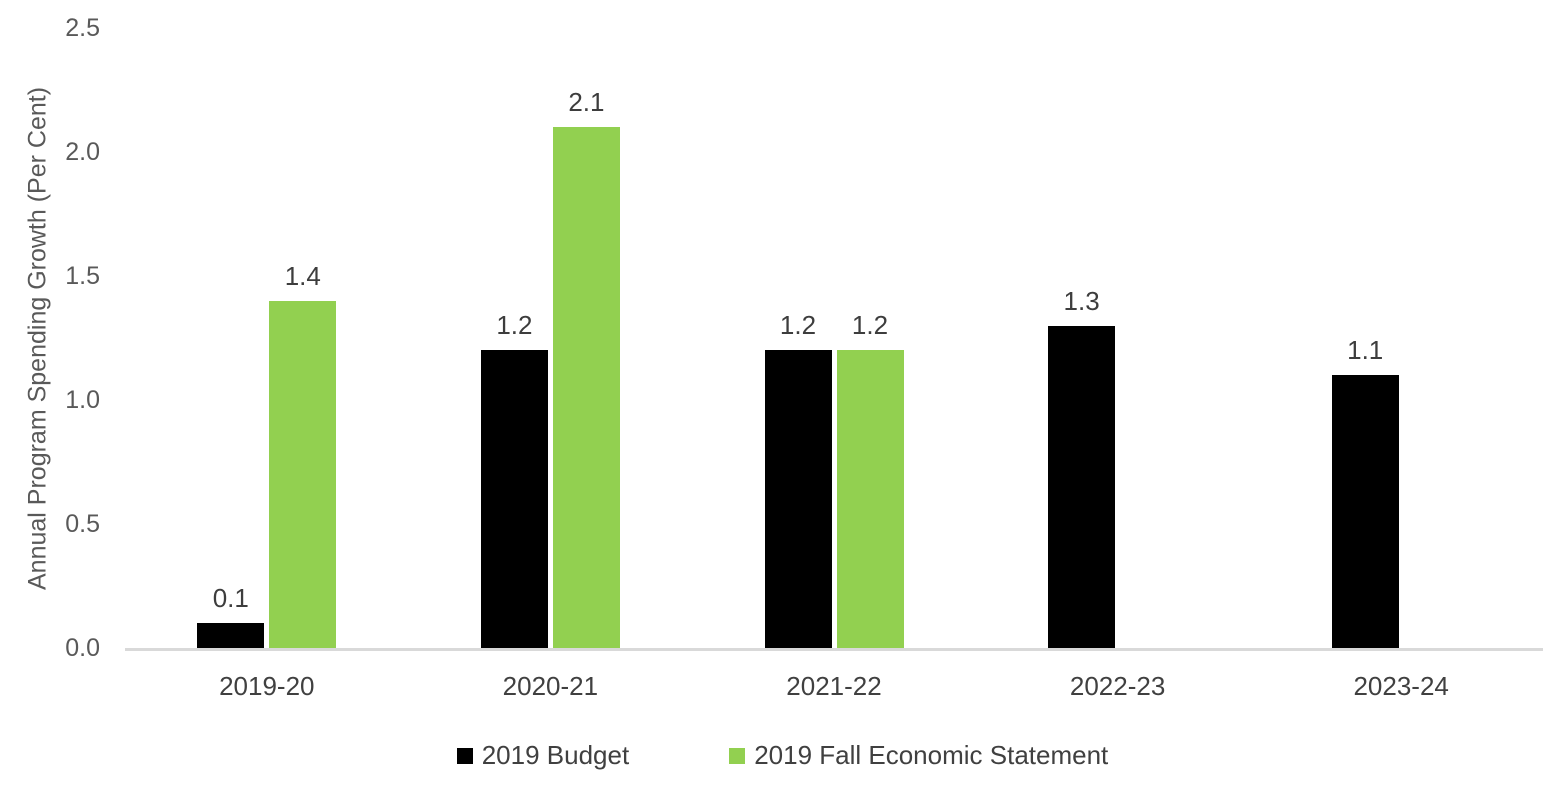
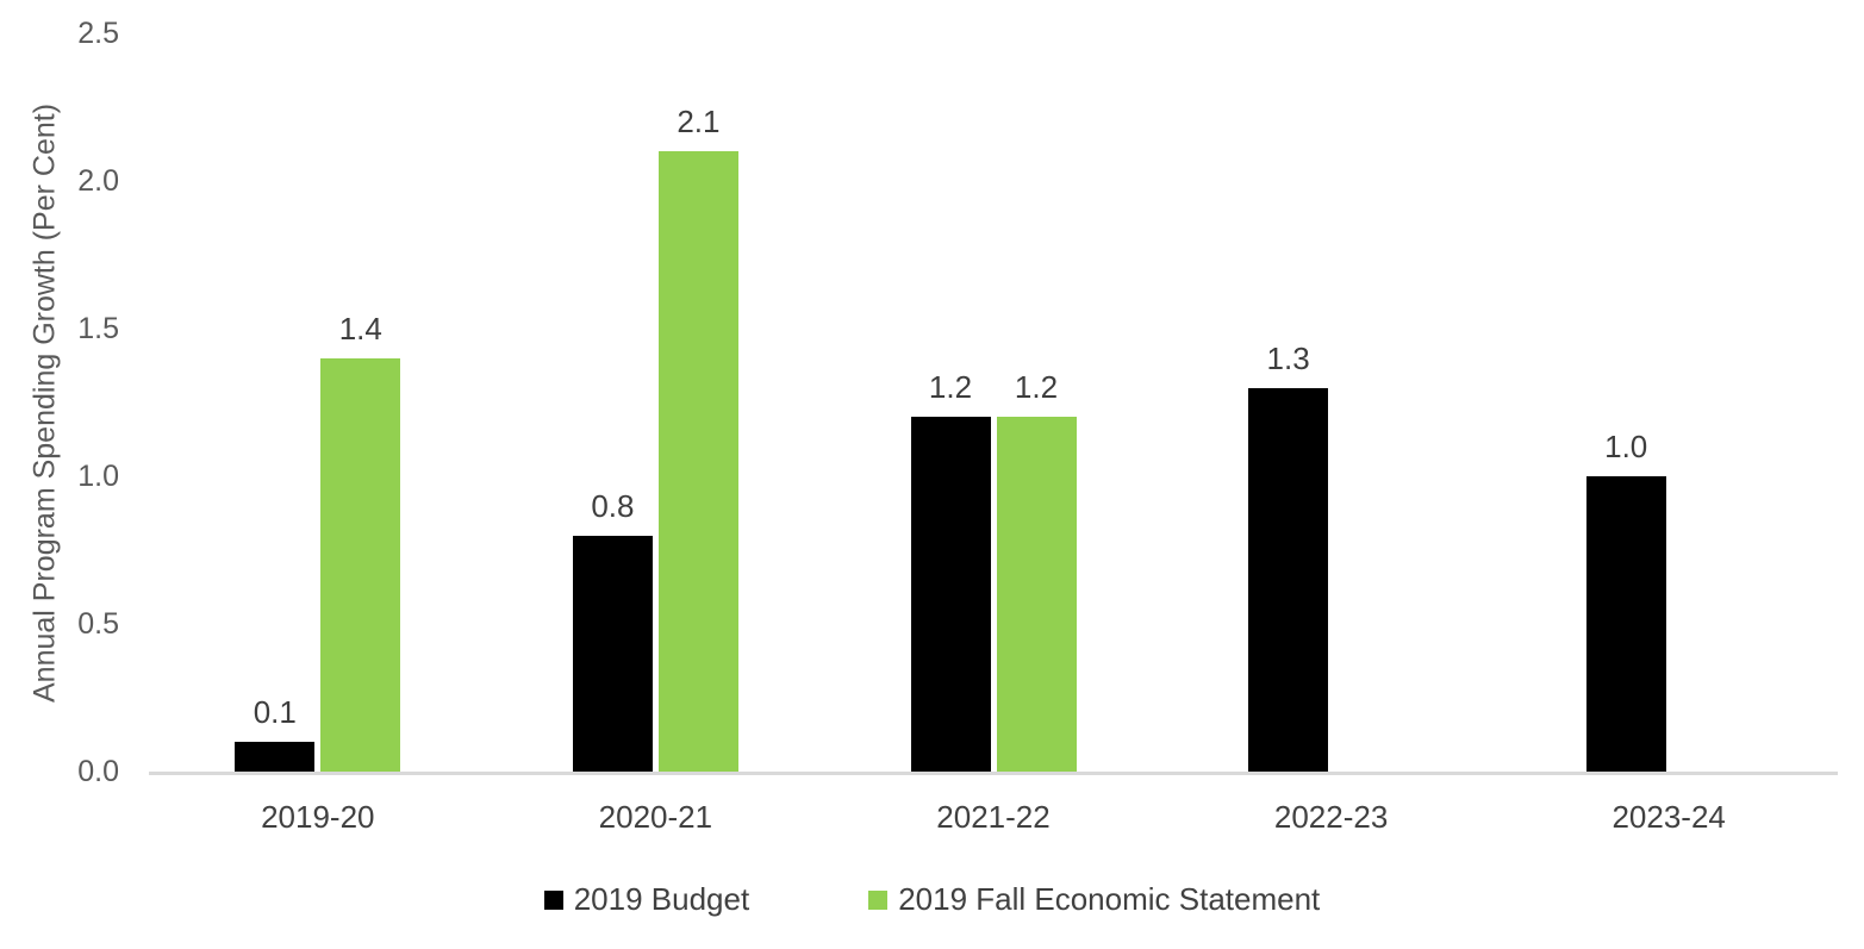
2019 Budget/2020-21: 1.2 -> 0.8
2019 Budget/2023-24: 1.1 -> 1.0
